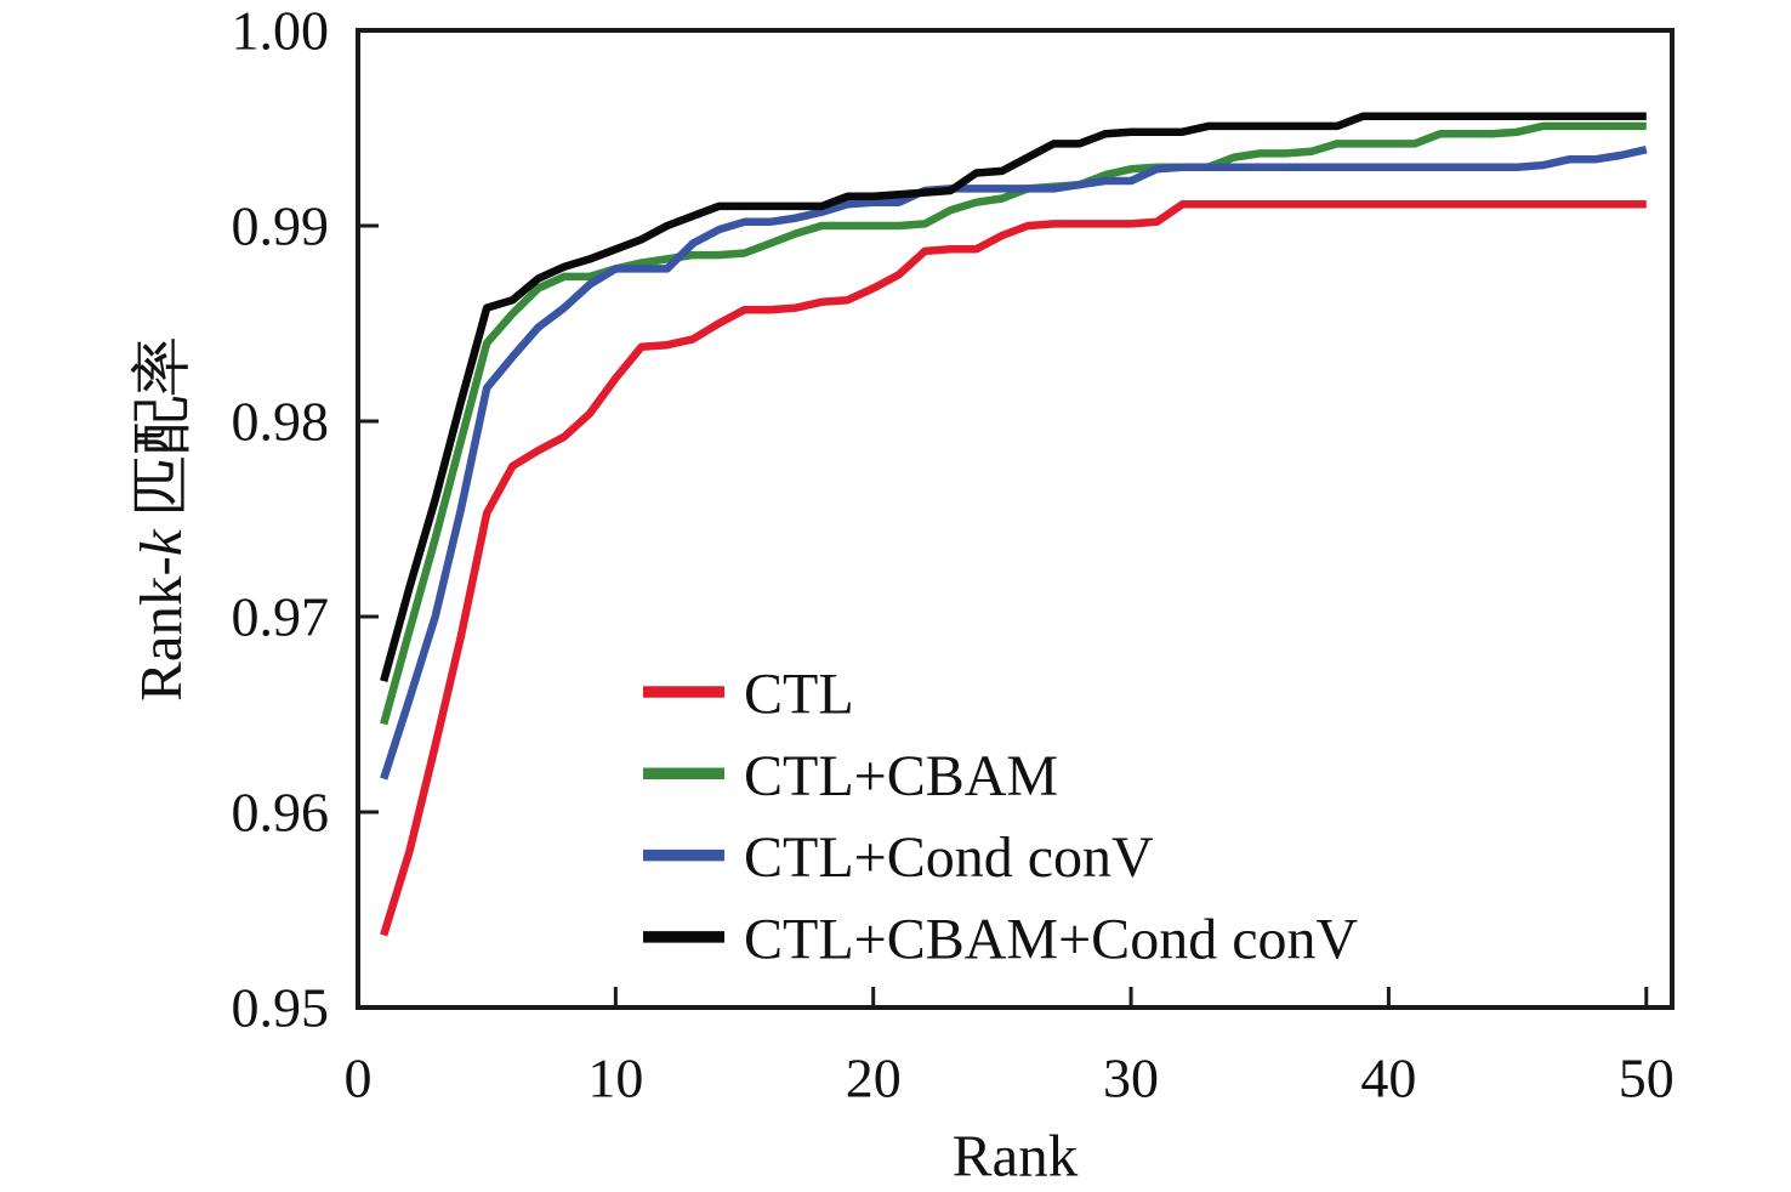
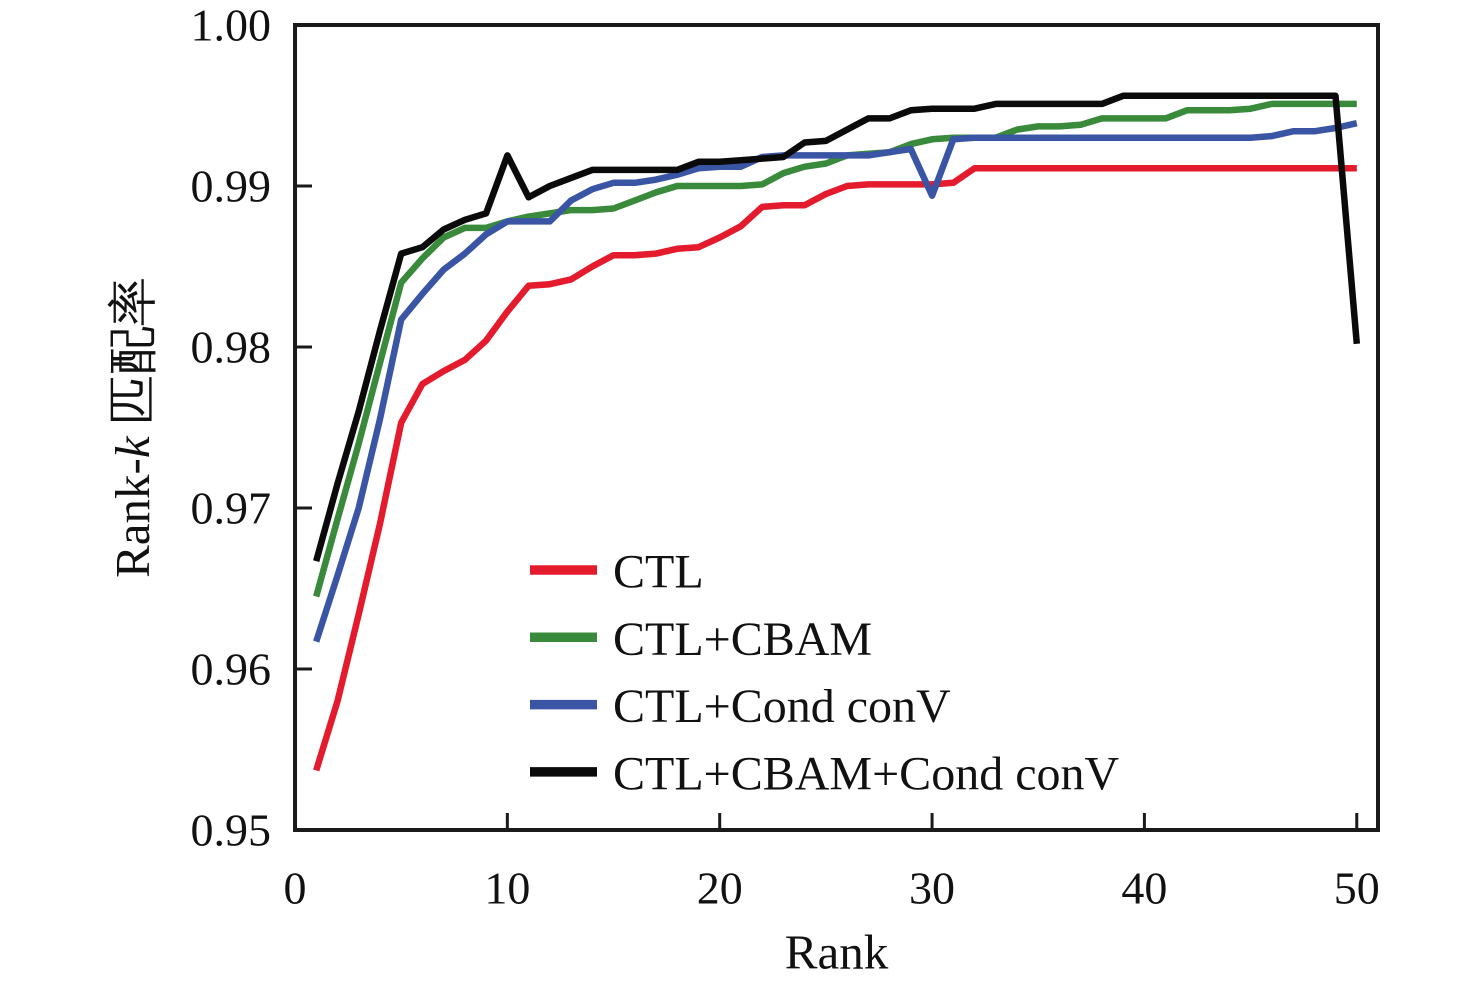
CTL+CBAM+Cond conV/10: 0.9888 -> 0.9919
CTL+Cond conV/30: 0.9923 -> 0.9894
CTL+CBAM+Cond conV/50: 0.9956 -> 0.9802
